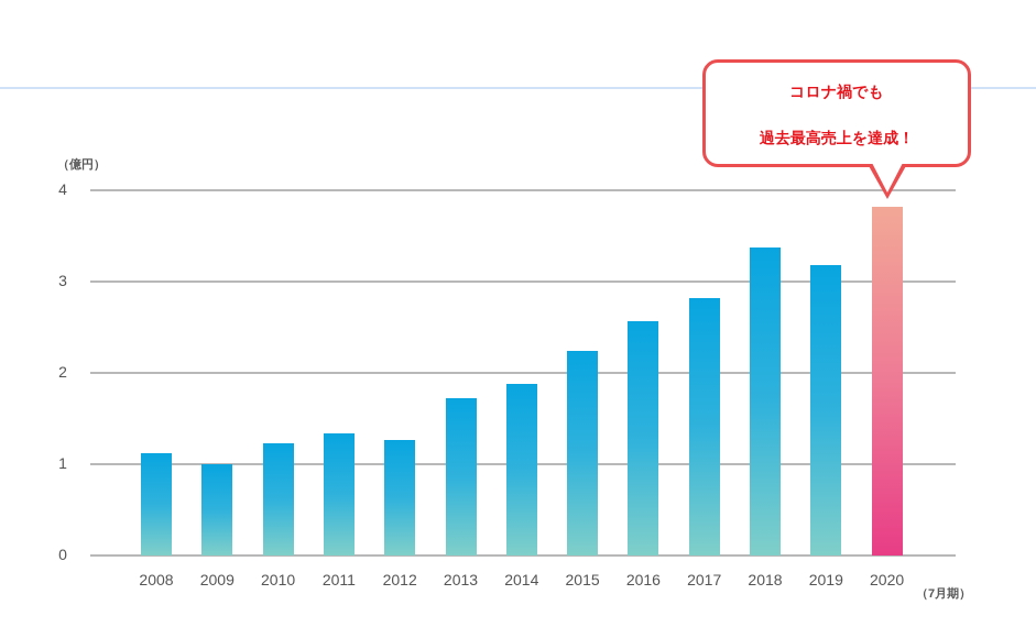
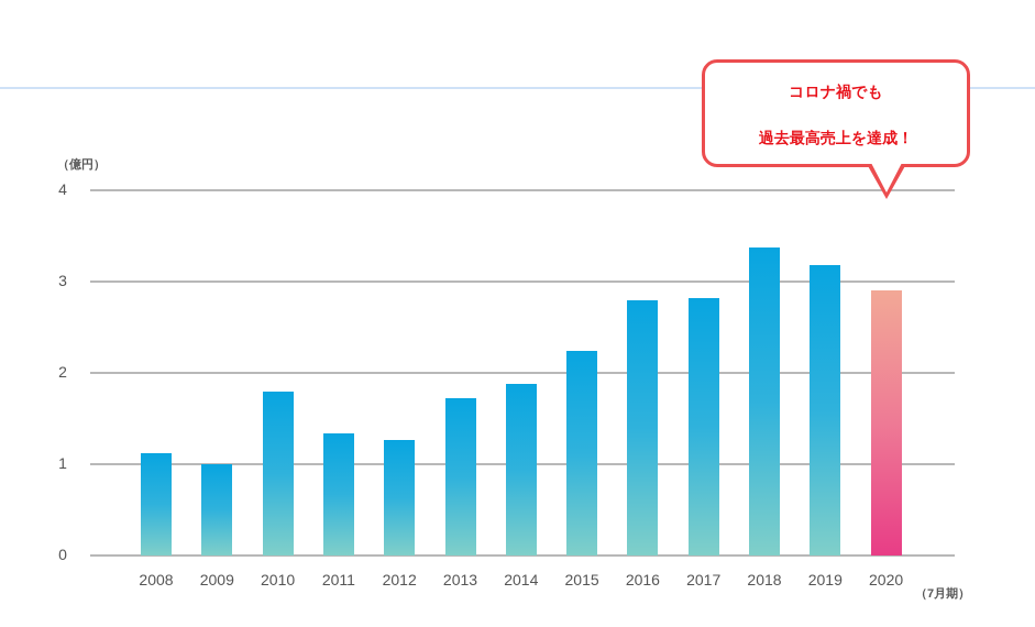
2010: 1.2 -> 1.8
2016: 2.6 -> 2.8
2020: 3.8 -> 2.9
